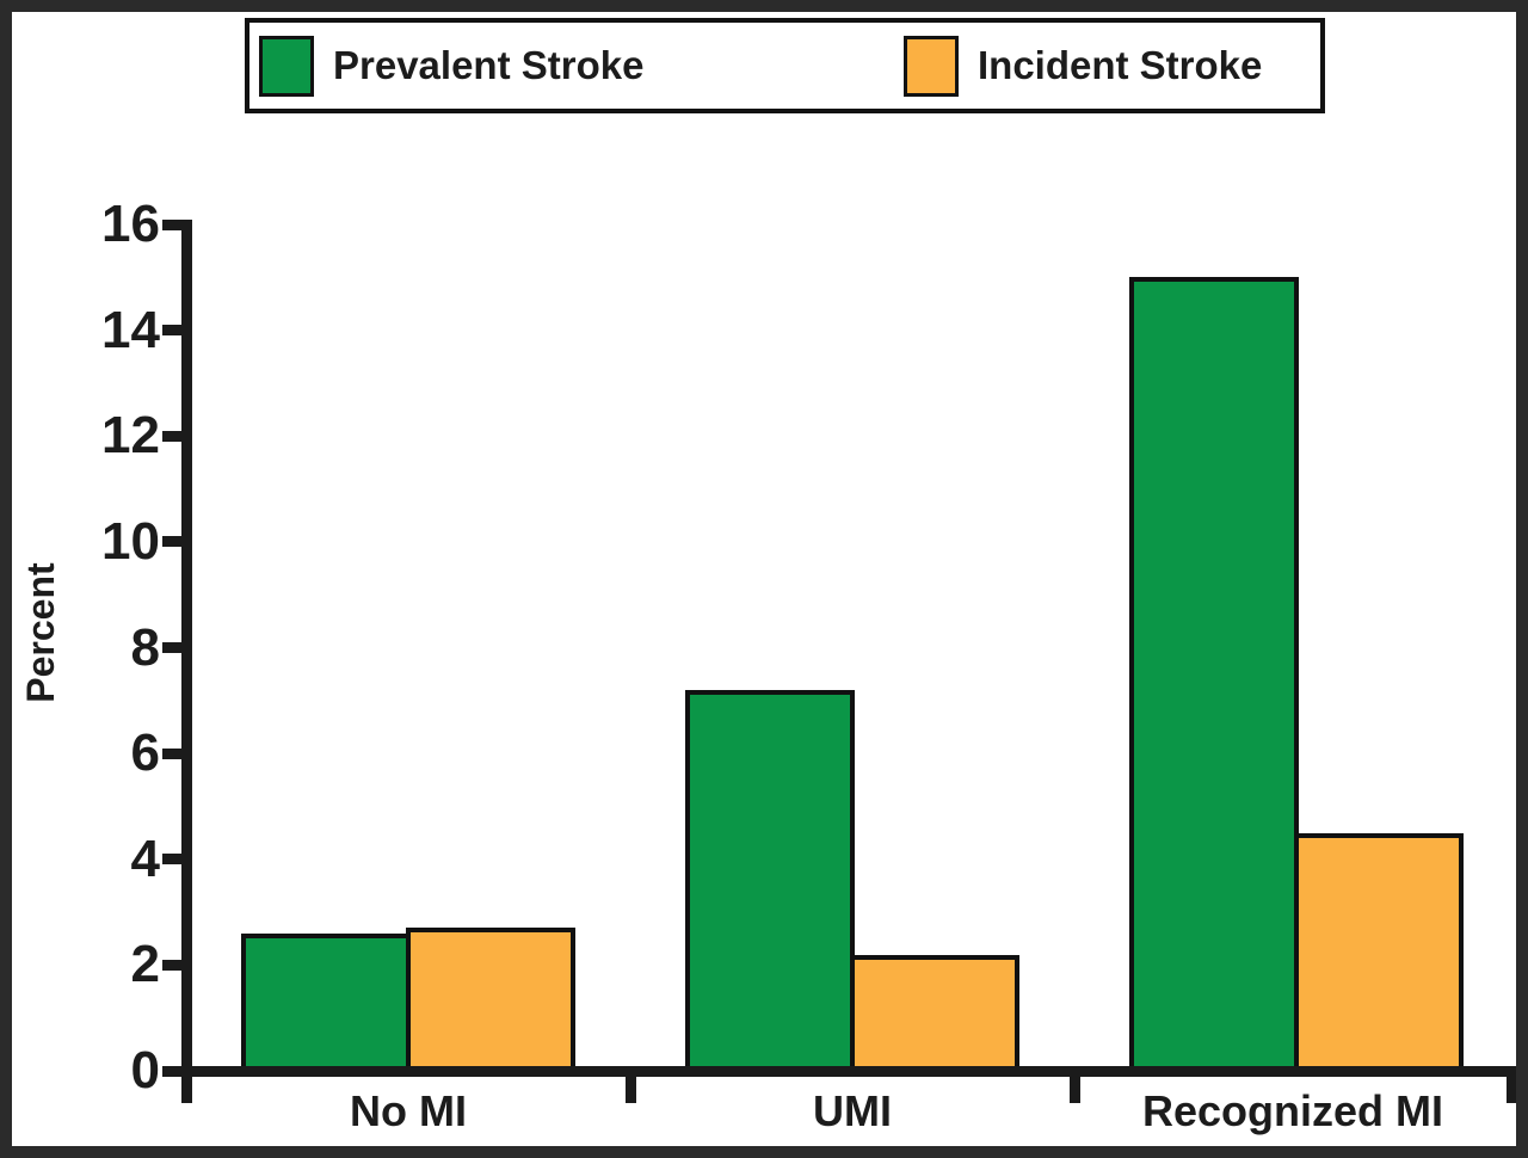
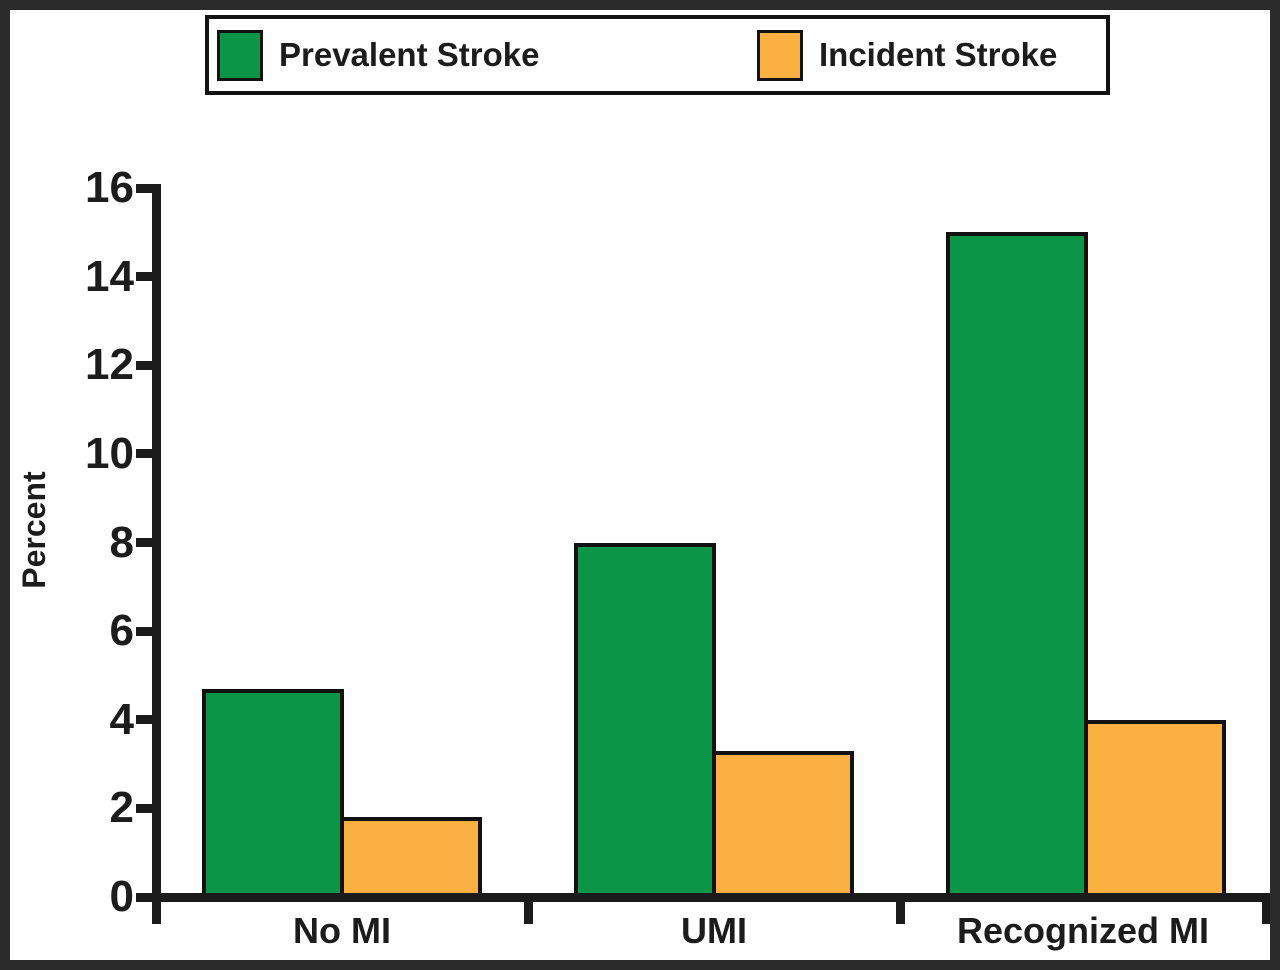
Prevalent Stroke/No MI: 2.6 -> 4.7
Incident Stroke/No MI: 2.7 -> 1.8
Prevalent Stroke/UMI: 7.2 -> 8.0
Incident Stroke/UMI: 2.2 -> 3.3
Incident Stroke/Recognized MI: 4.5 -> 4.0
